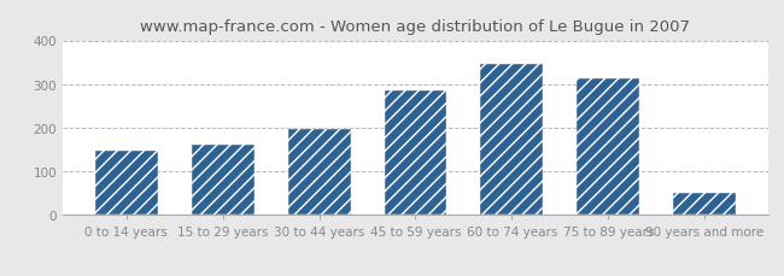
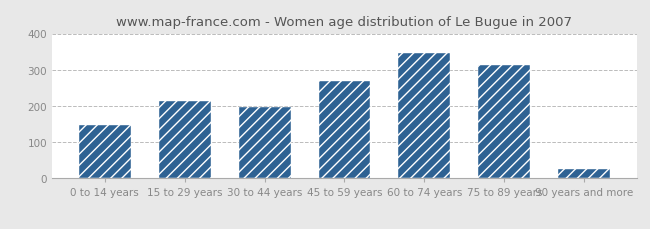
15 to 29 years: 160 -> 215
45 to 59 years: 285 -> 270
90 years and more: 52 -> 25
